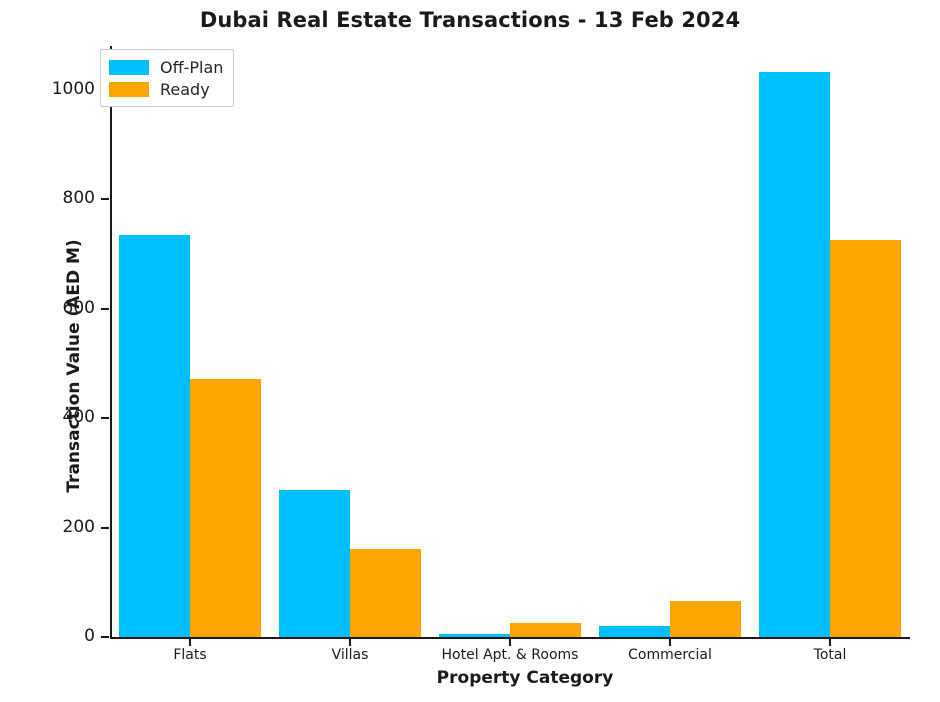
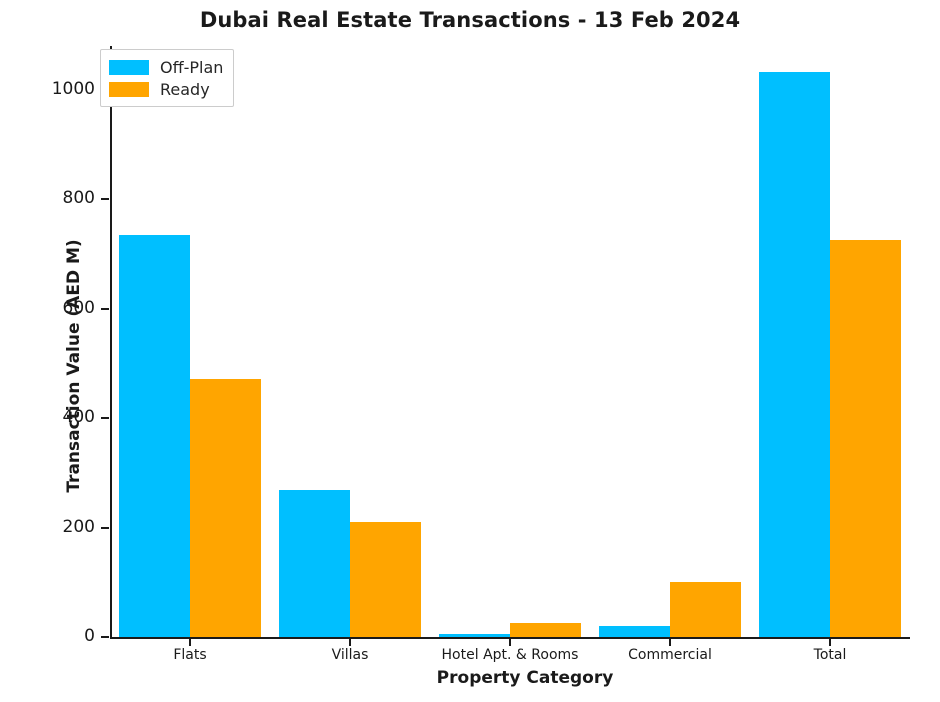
Ready/Villas: 160 -> 210
Ready/Commercial: 70 -> 100
